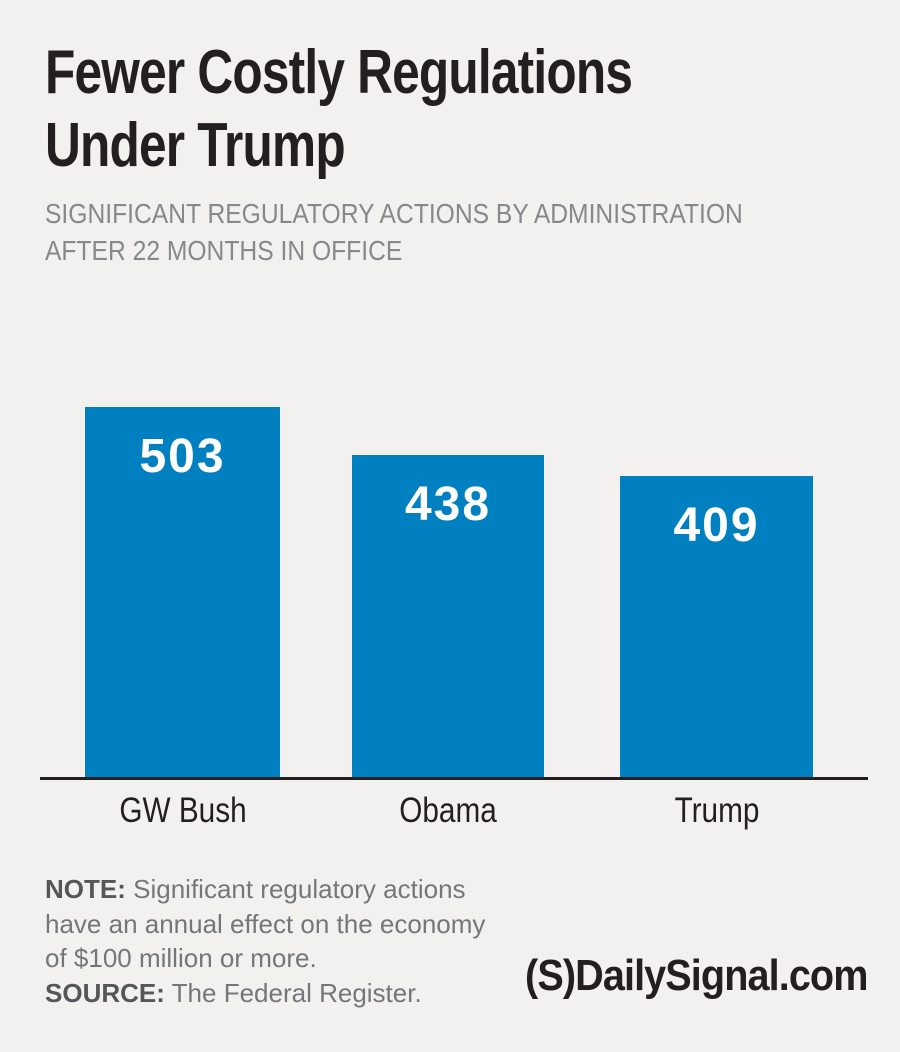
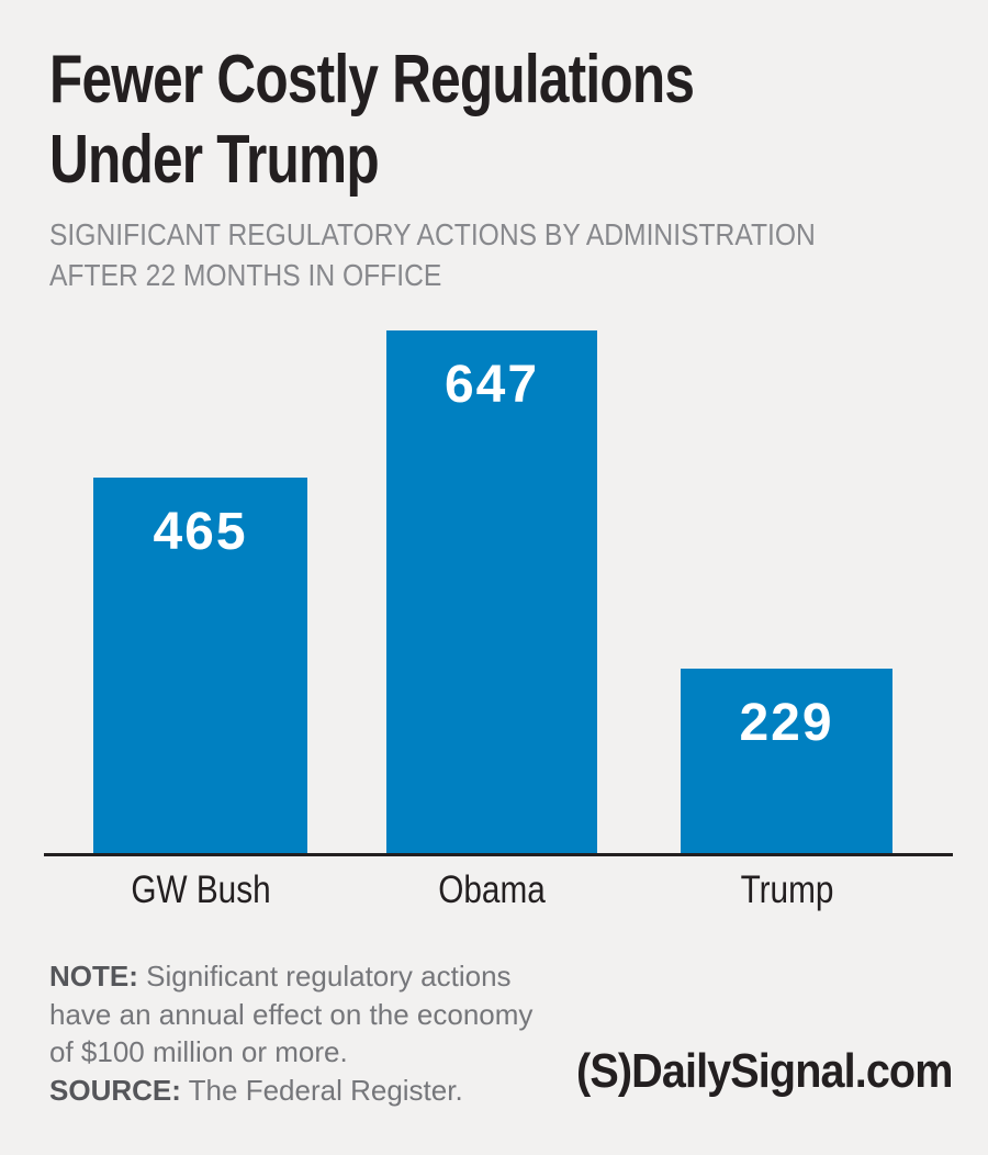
GW Bush: 503 -> 465
Obama: 438 -> 647
Trump: 409 -> 229
